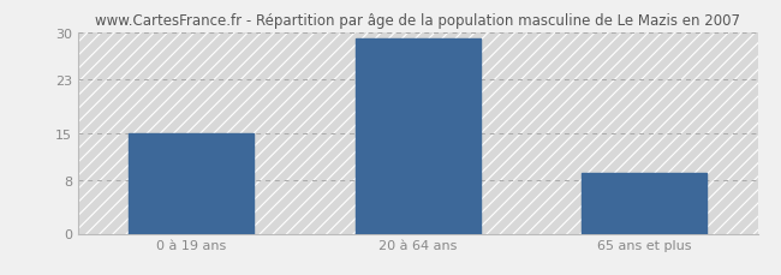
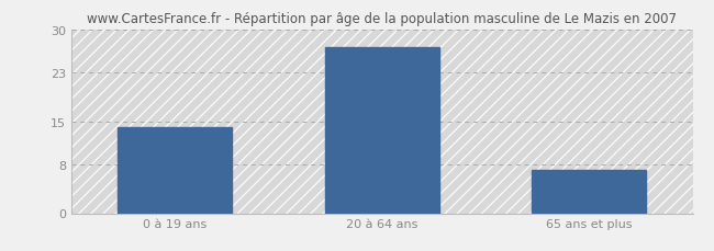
0 à 19 ans: 15 -> 14
20 à 64 ans: 29 -> 27
65 ans et plus: 9 -> 7
